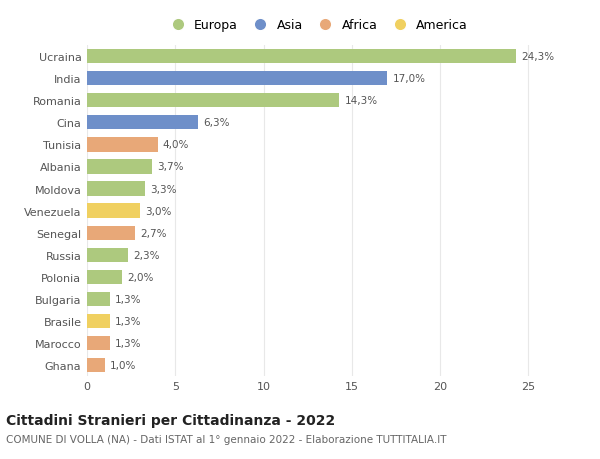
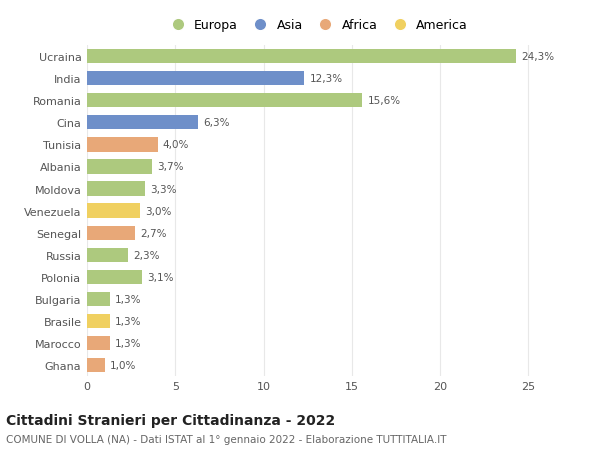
India: 17,0% -> 12,3%
Romania: 14,3% -> 15,6%
Polonia: 2,0% -> 3,1%
